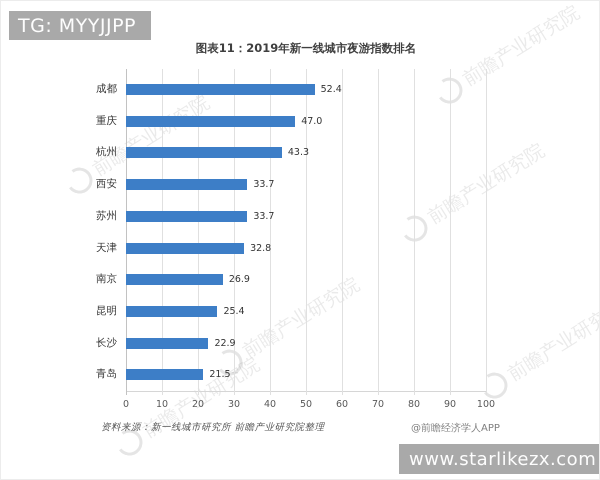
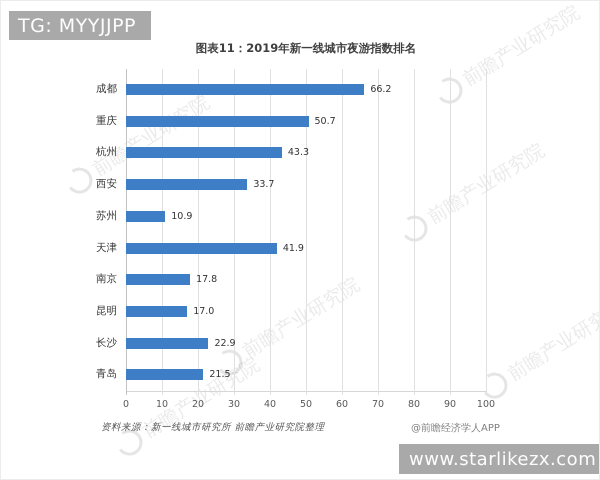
成都: 52.4 -> 66.2
重庆: 47.0 -> 50.7
苏州: 33.7 -> 10.9
天津: 32.8 -> 41.9
南京: 26.9 -> 17.8
昆明: 25.4 -> 17.0
